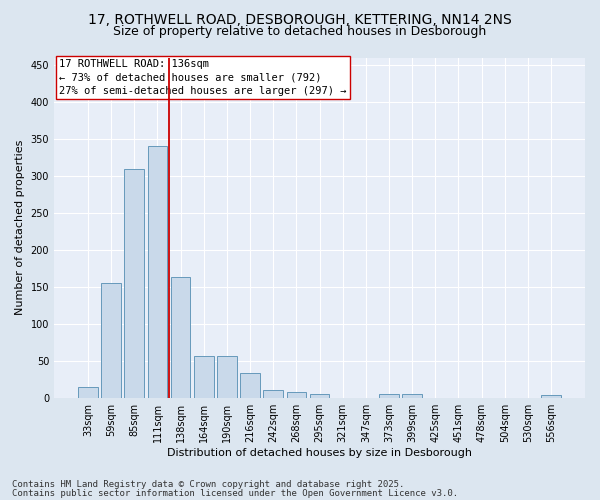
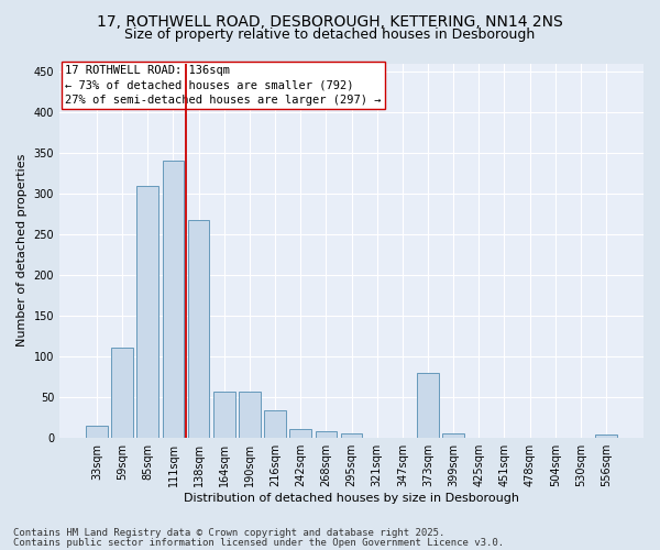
59sqm: 155 -> 110
138sqm: 163 -> 268
373sqm: 5 -> 80
